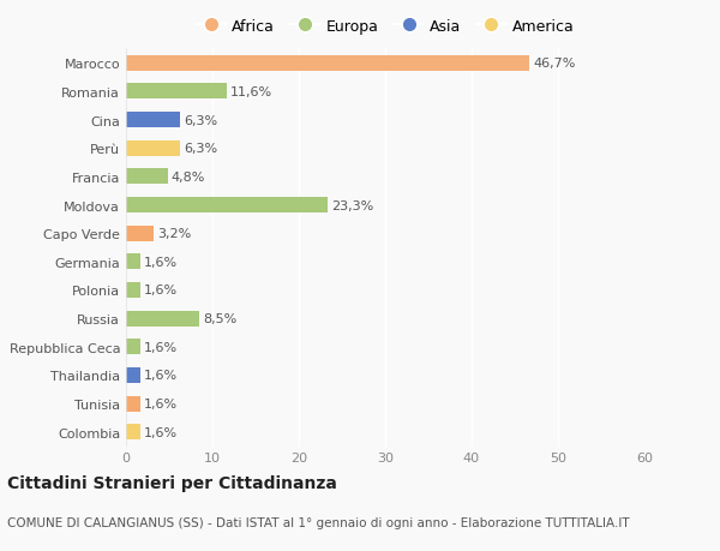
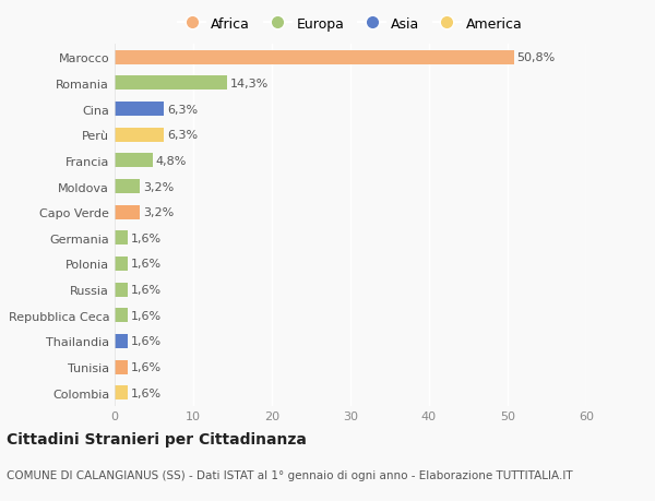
Marocco: 46,7% -> 50,8%
Romania: 11,6% -> 14,3%
Moldova: 23,3% -> 3,2%
Russia: 8,5% -> 1,6%
